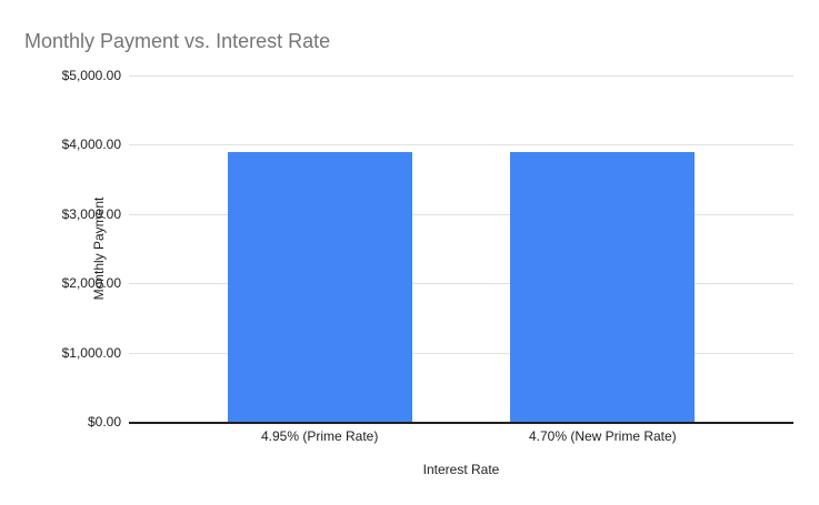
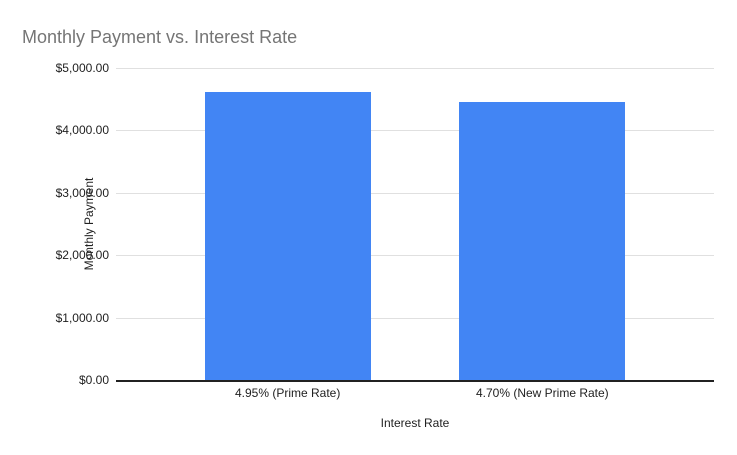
4.95% (Prime Rate): $3900 -> $4600
4.70% (New Prime Rate): $3900 -> $4500
